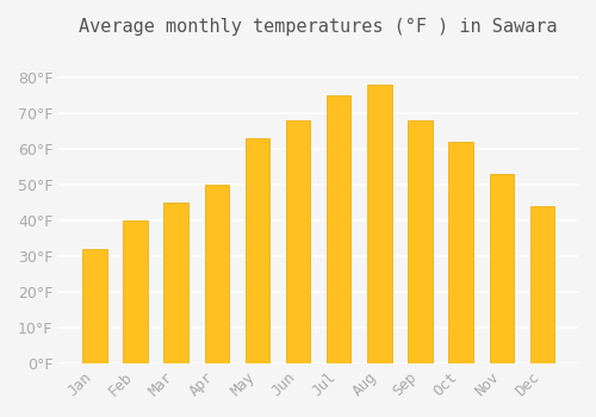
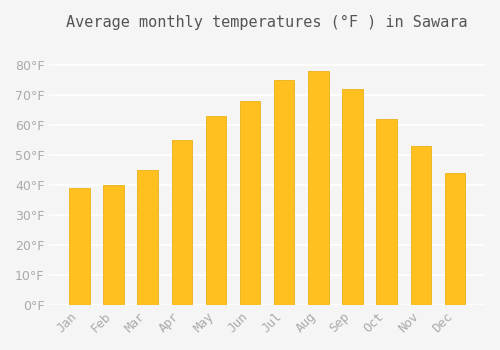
Jan: 32°F -> 39°F
Apr: 50°F -> 55°F
Sep: 68°F -> 72°F
